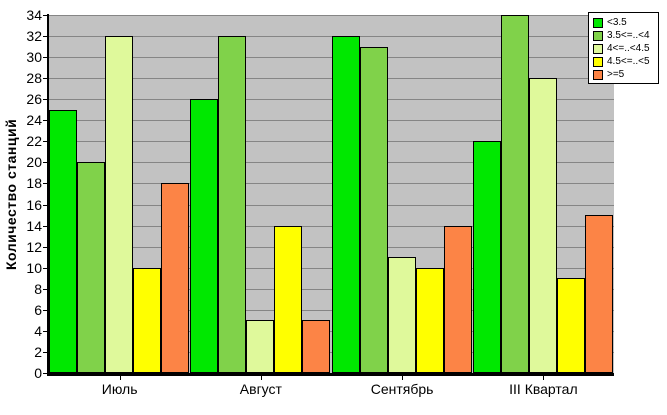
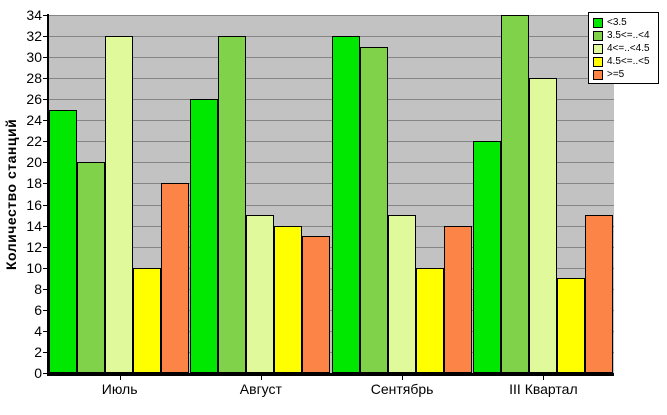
4<=..<4.5/Август: 5 -> 15
>=5/Август: 5 -> 13
4<=..<4.5/Сентябрь: 11 -> 15
